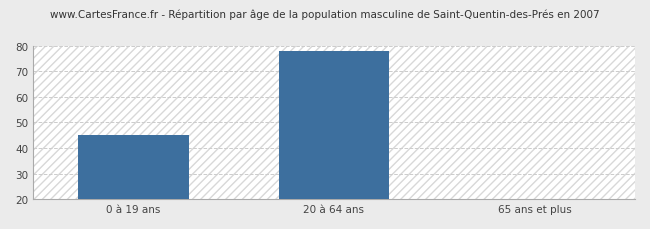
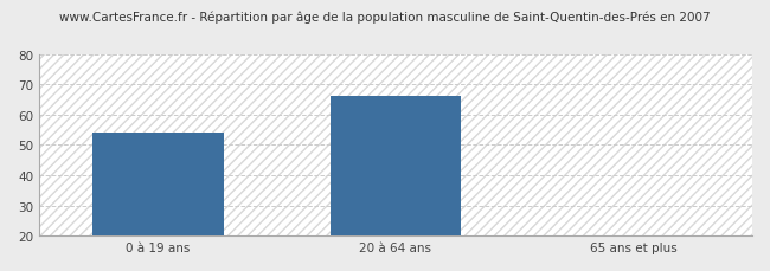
0 à 19 ans: 45 -> 54
20 à 64 ans: 78 -> 66
